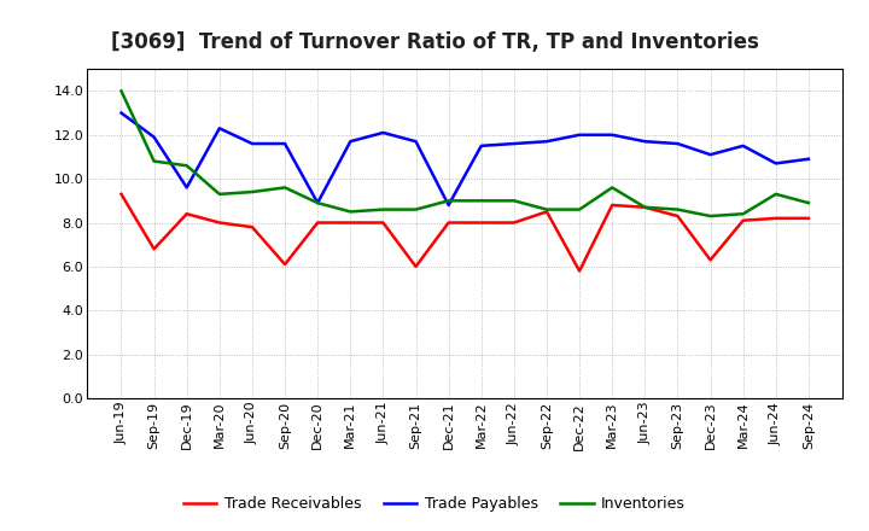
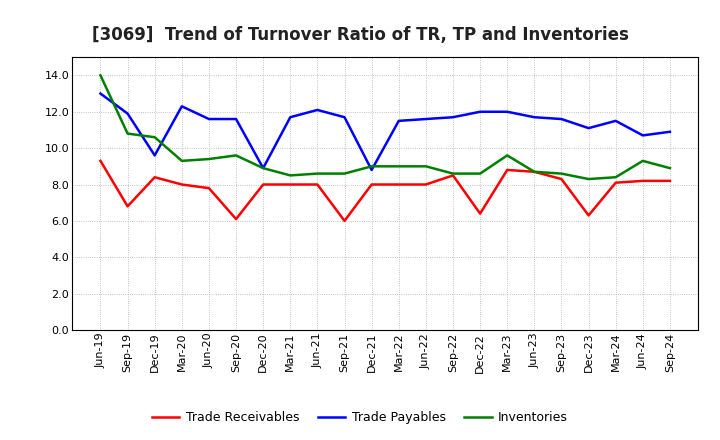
Trade Receivables/Dec-22: 5.8 -> 6.4
